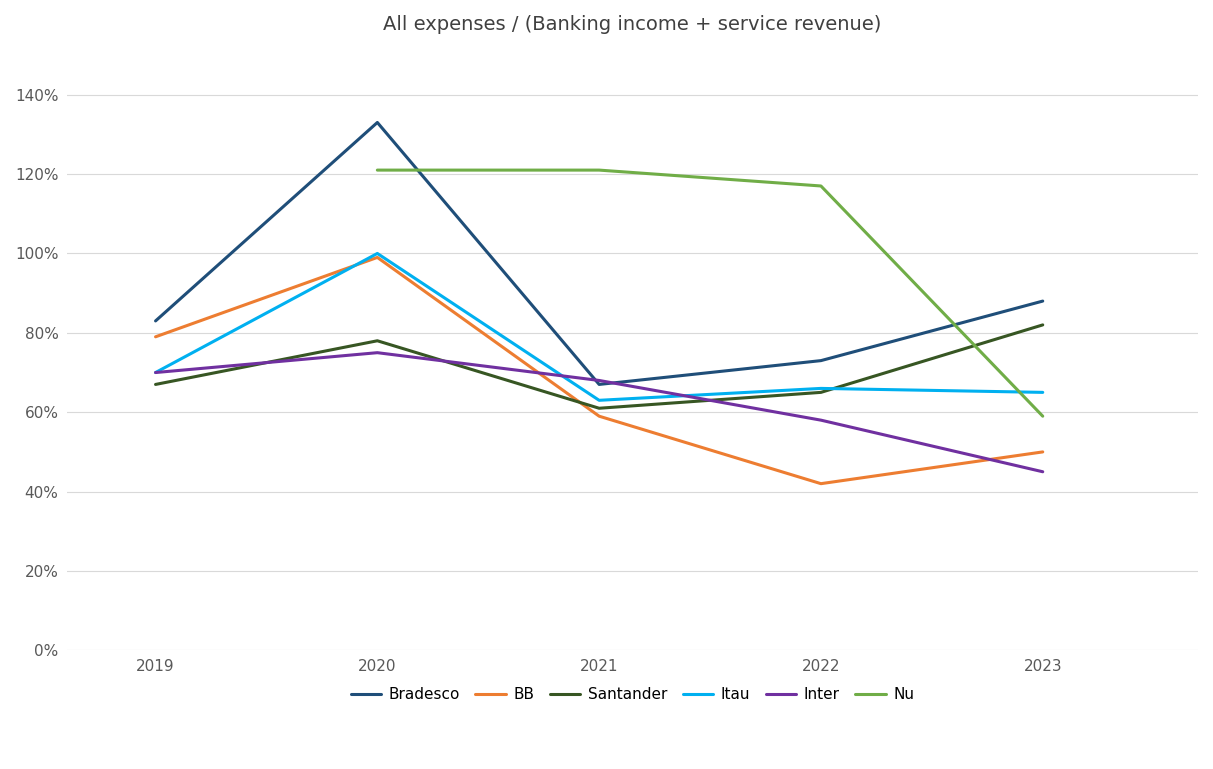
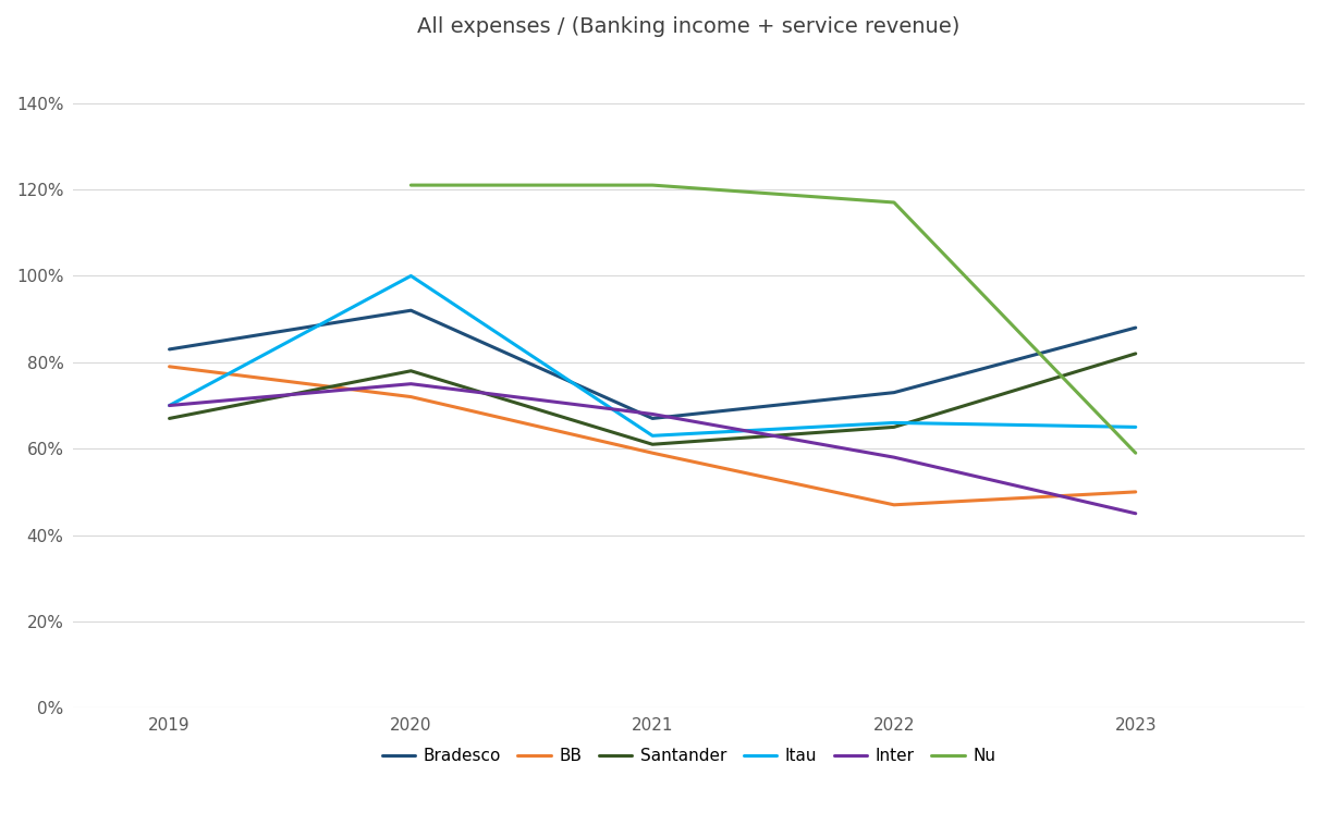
Bradesco/2020: 133% -> 92%
BB/2020: 99% -> 72%
BB/2022: 42% -> 47%
